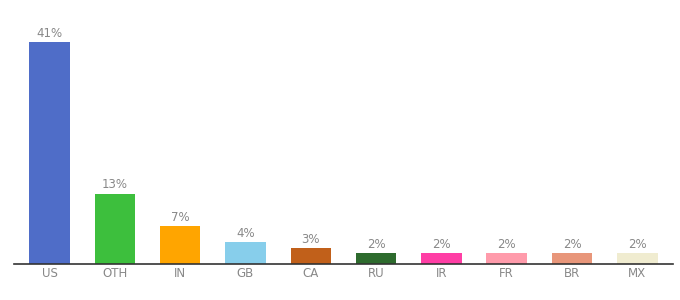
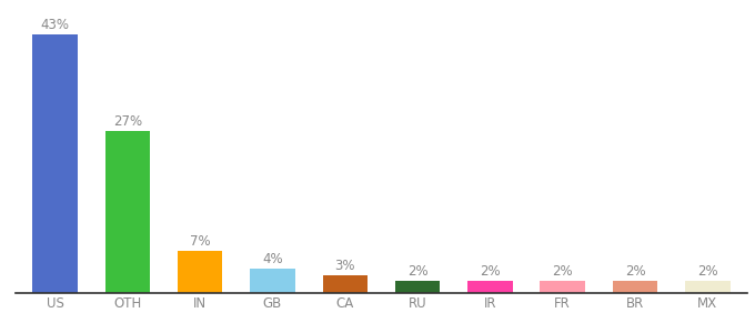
US: 41% -> 43%
OTH: 13% -> 27%
